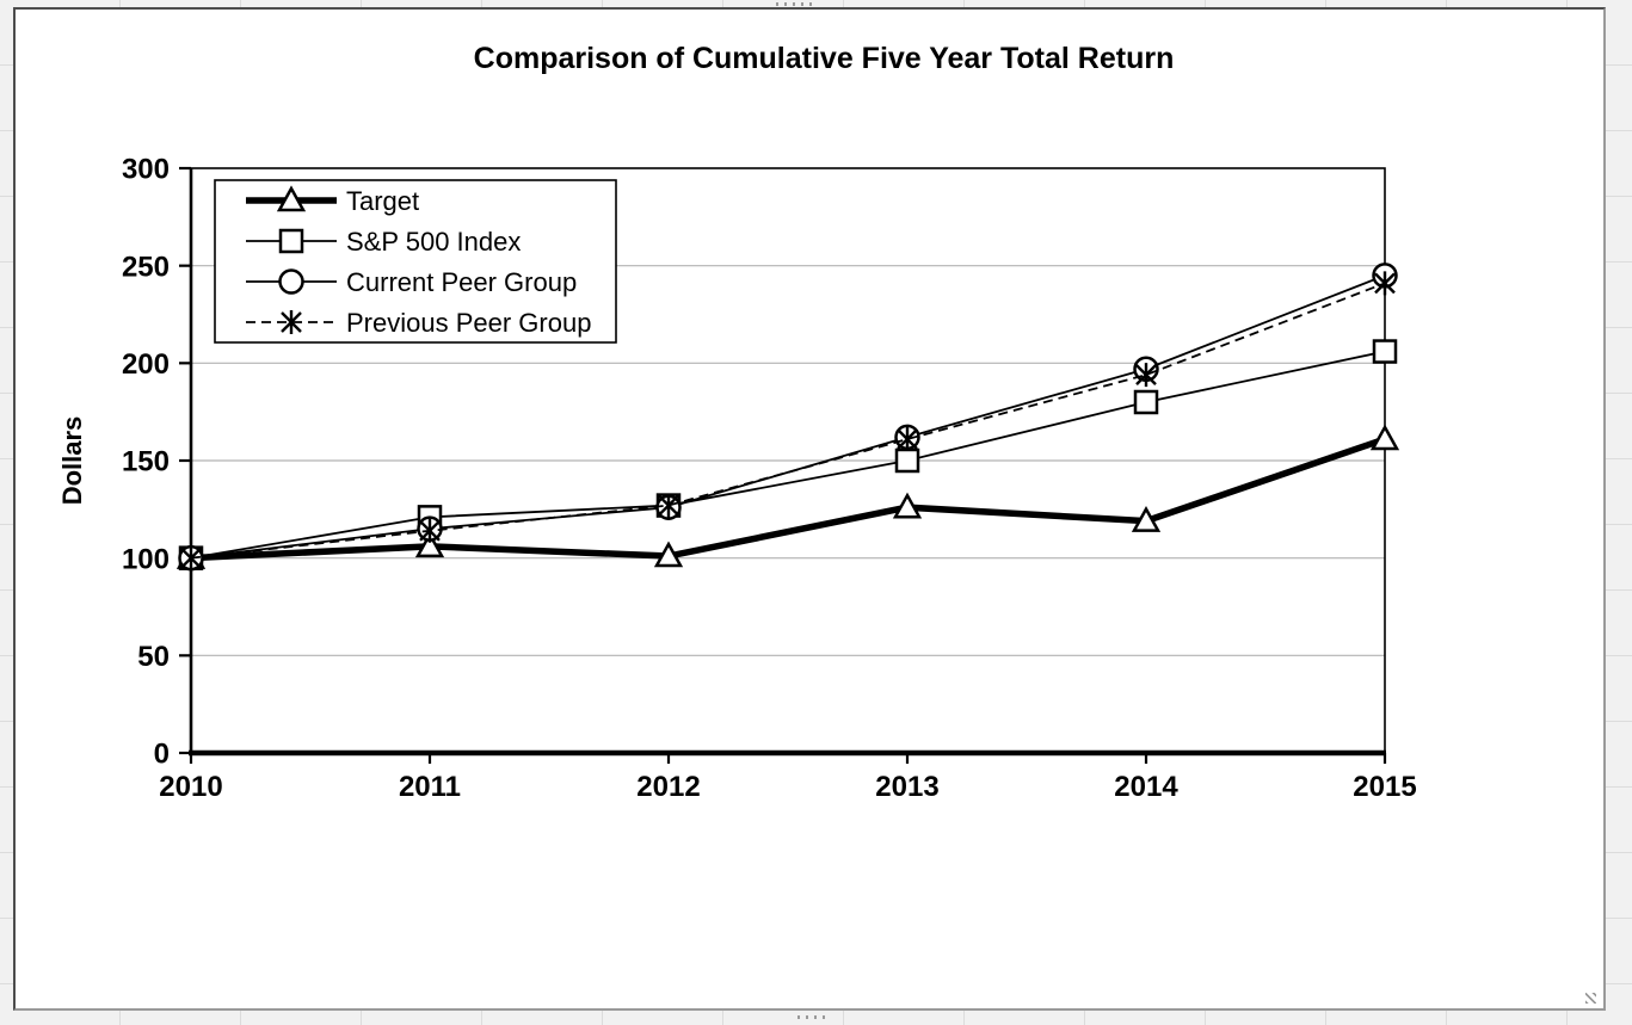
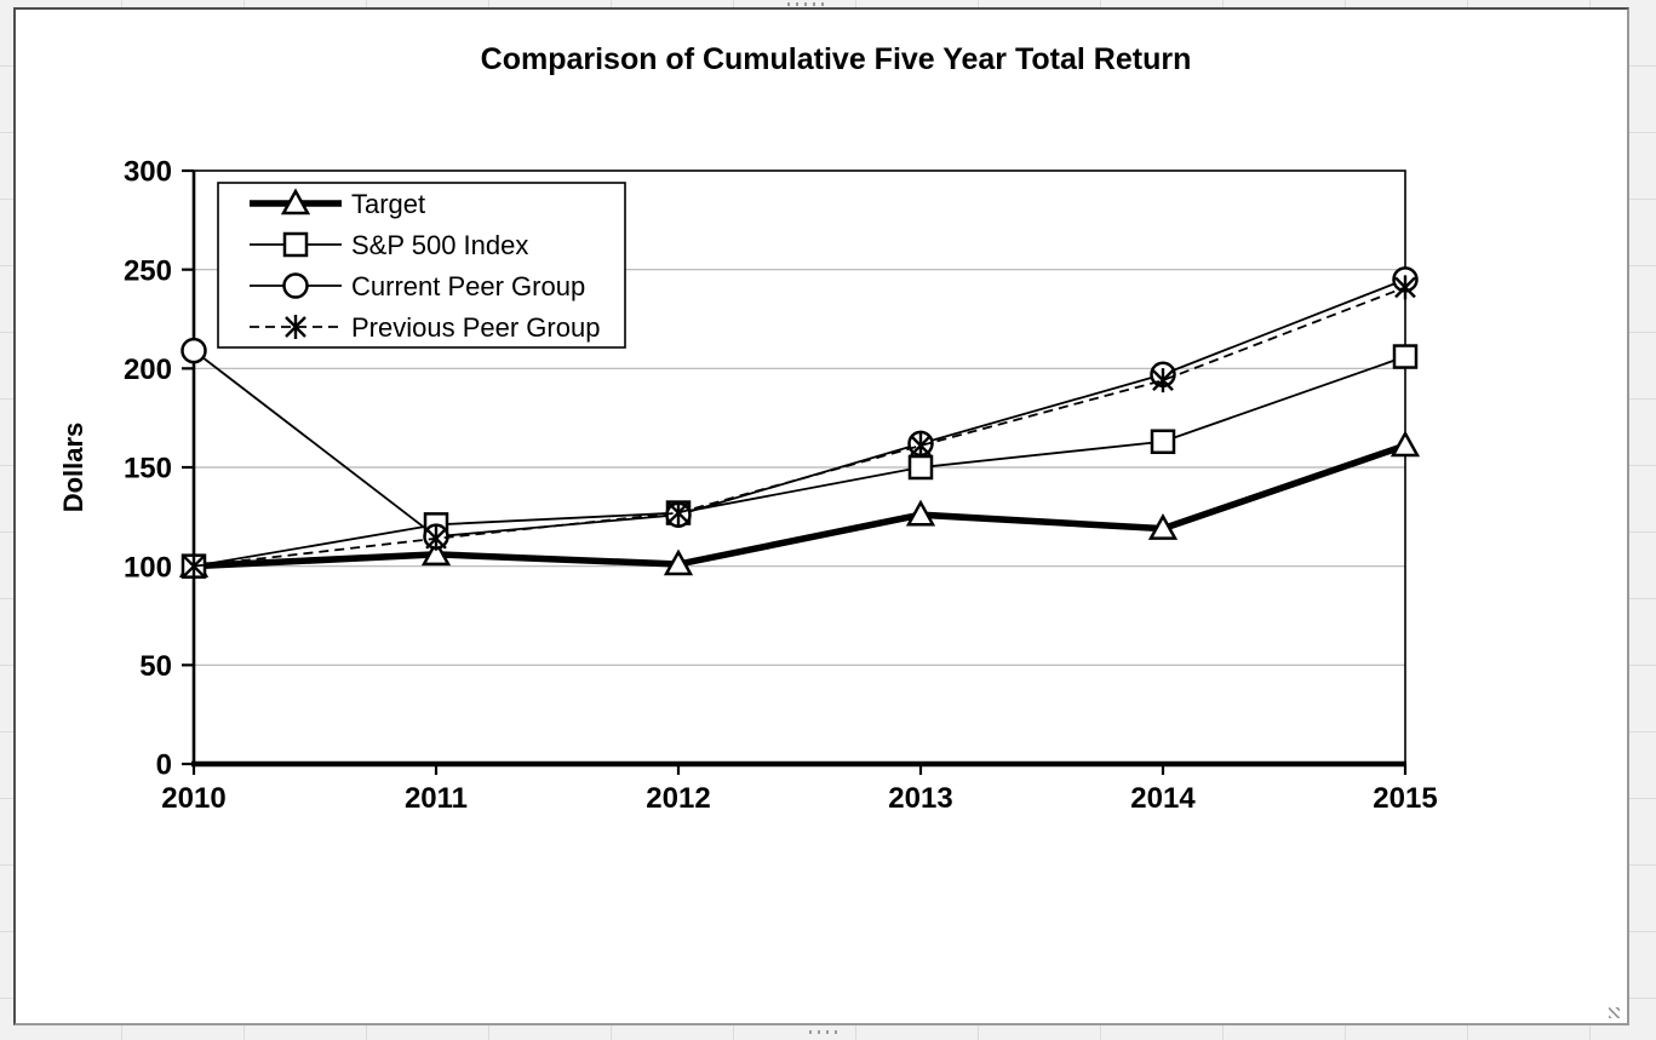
Current Peer Group/2010: 100 -> 209
S&P 500 Index/2014: 180 -> 163
